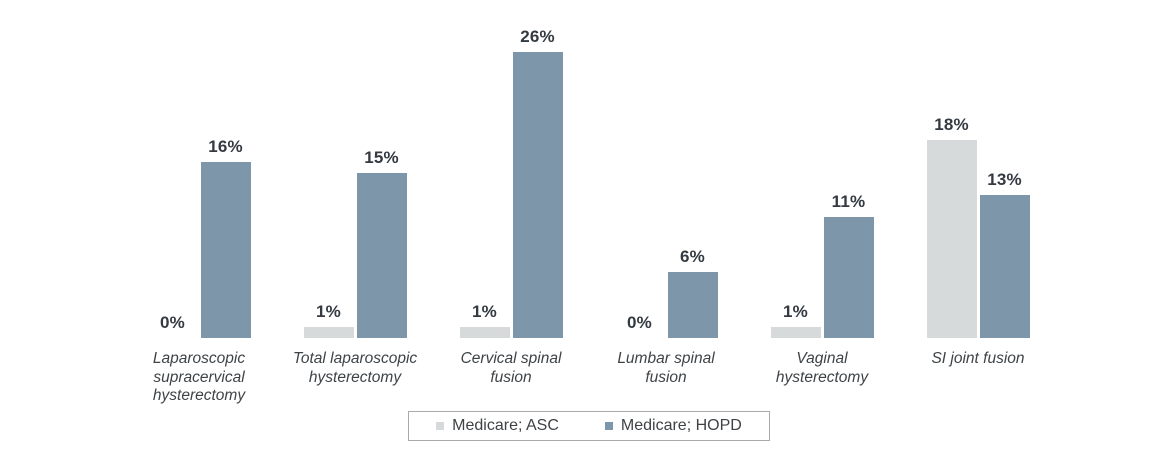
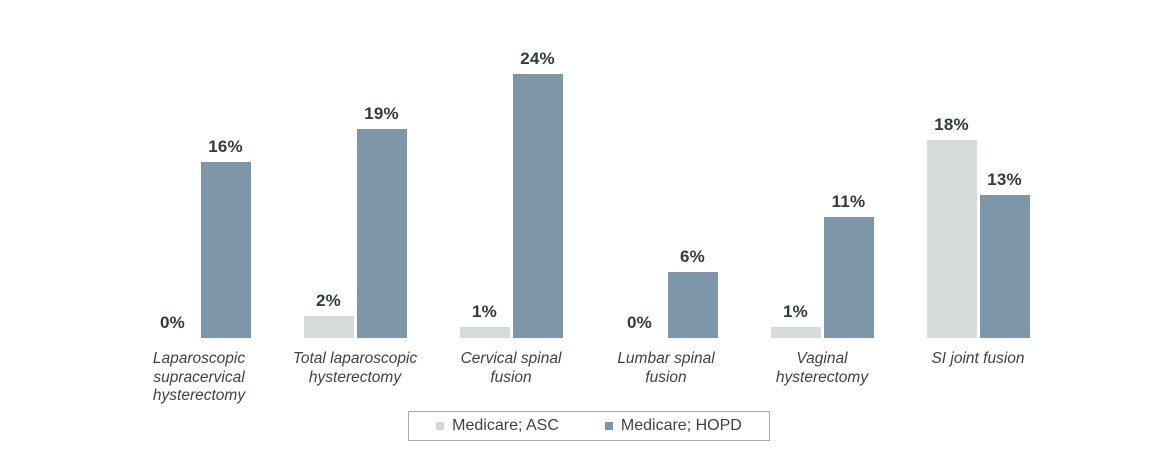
Medicare; ASC/Total laparoscopic hysterectomy: 1% -> 2%
Medicare; HOPD/Total laparoscopic hysterectomy: 15% -> 19%
Medicare; HOPD/Cervical spinal fusion: 26% -> 24%
